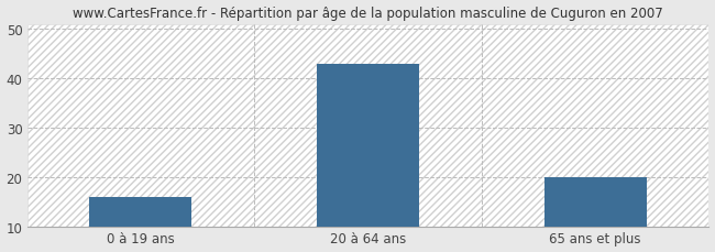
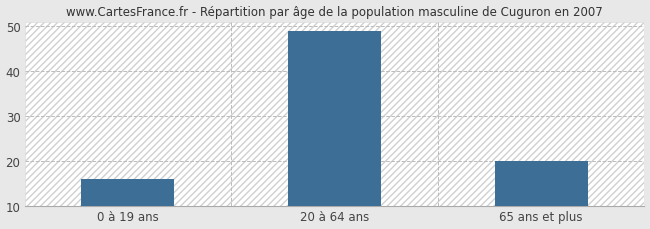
20 à 64 ans: 43 -> 49
